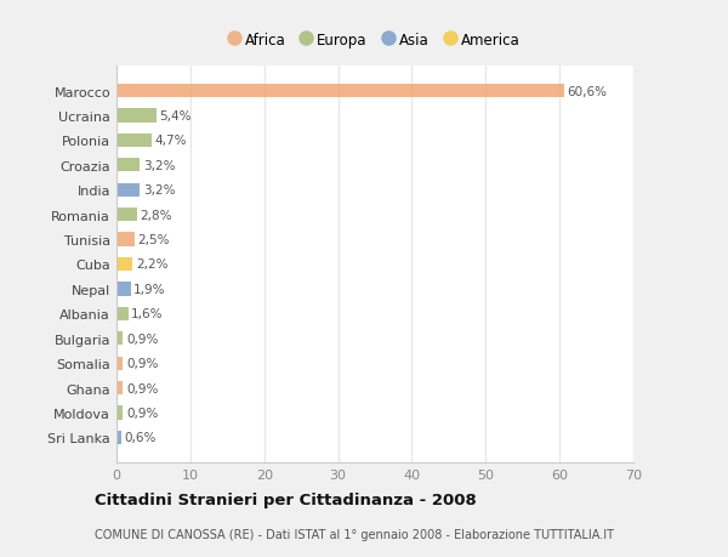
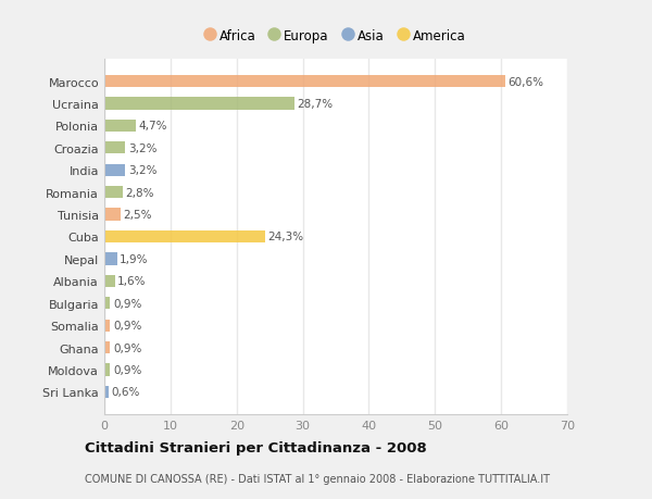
Ucraina: 5,4% -> 28,7%
Cuba: 2,2% -> 24,3%
